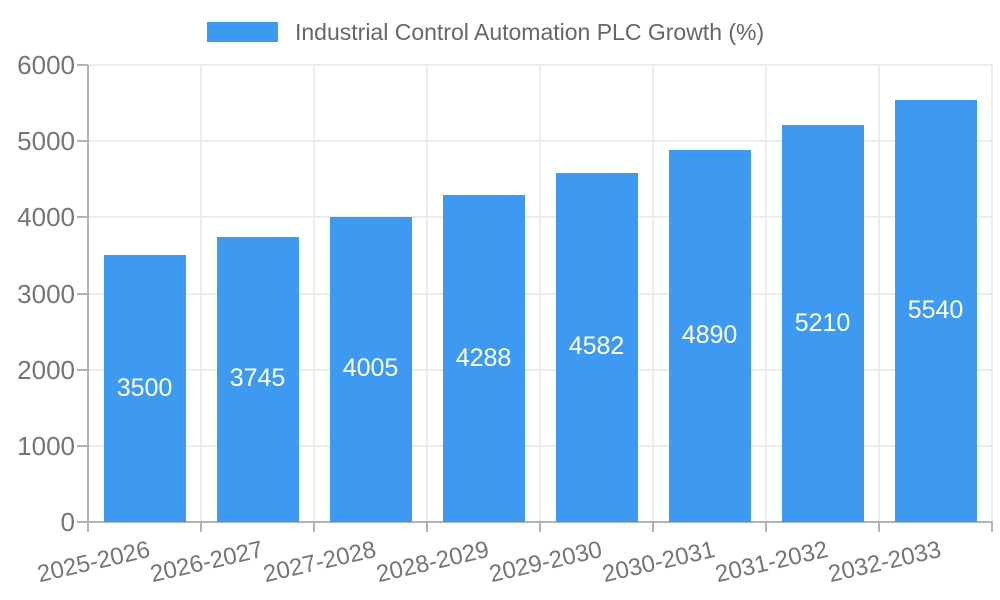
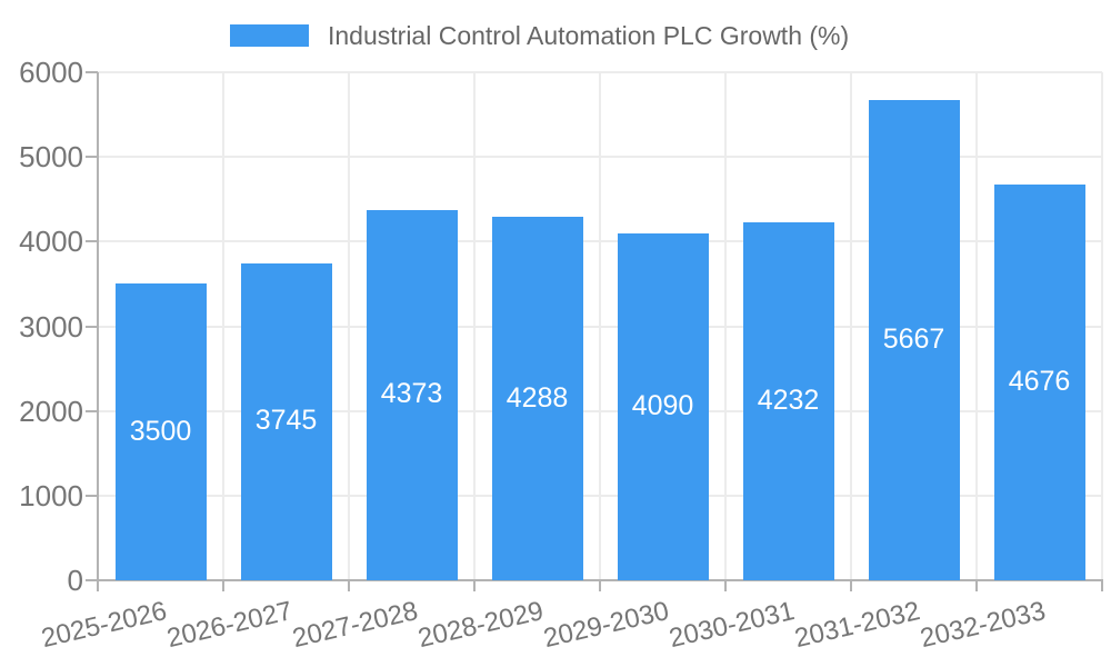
2027-2028: 4005 -> 4373
2029-2030: 4582 -> 4090
2030-2031: 4890 -> 4232
2031-2032: 5210 -> 5667
2032-2033: 5540 -> 4676
